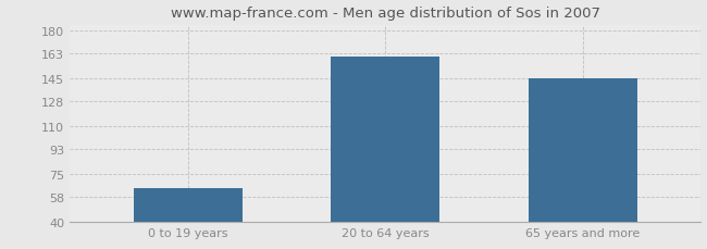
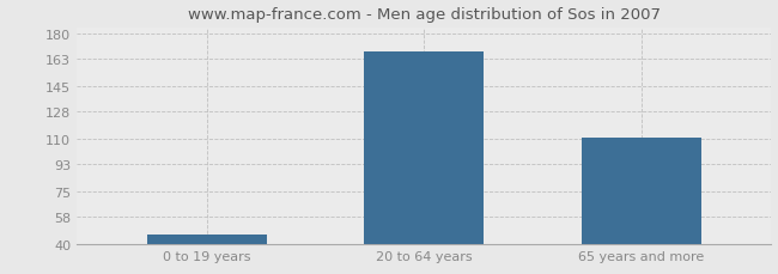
0 to 19 years: 65 -> 46
20 to 64 years: 161 -> 168
65 years and more: 145 -> 111
